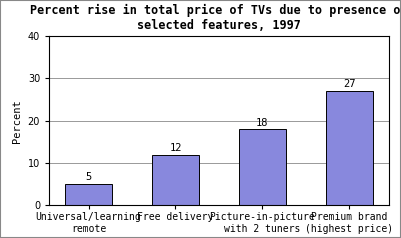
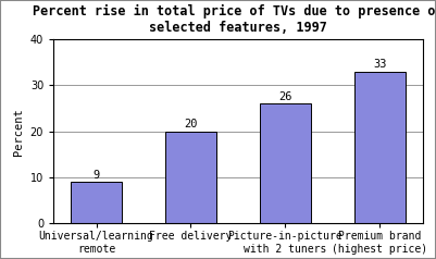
Universal/learning remote: 5 -> 9
Free delivery: 12 -> 20
Picture-in-picture with 2 tuners: 18 -> 26
Premium brand (highest price): 27 -> 33
